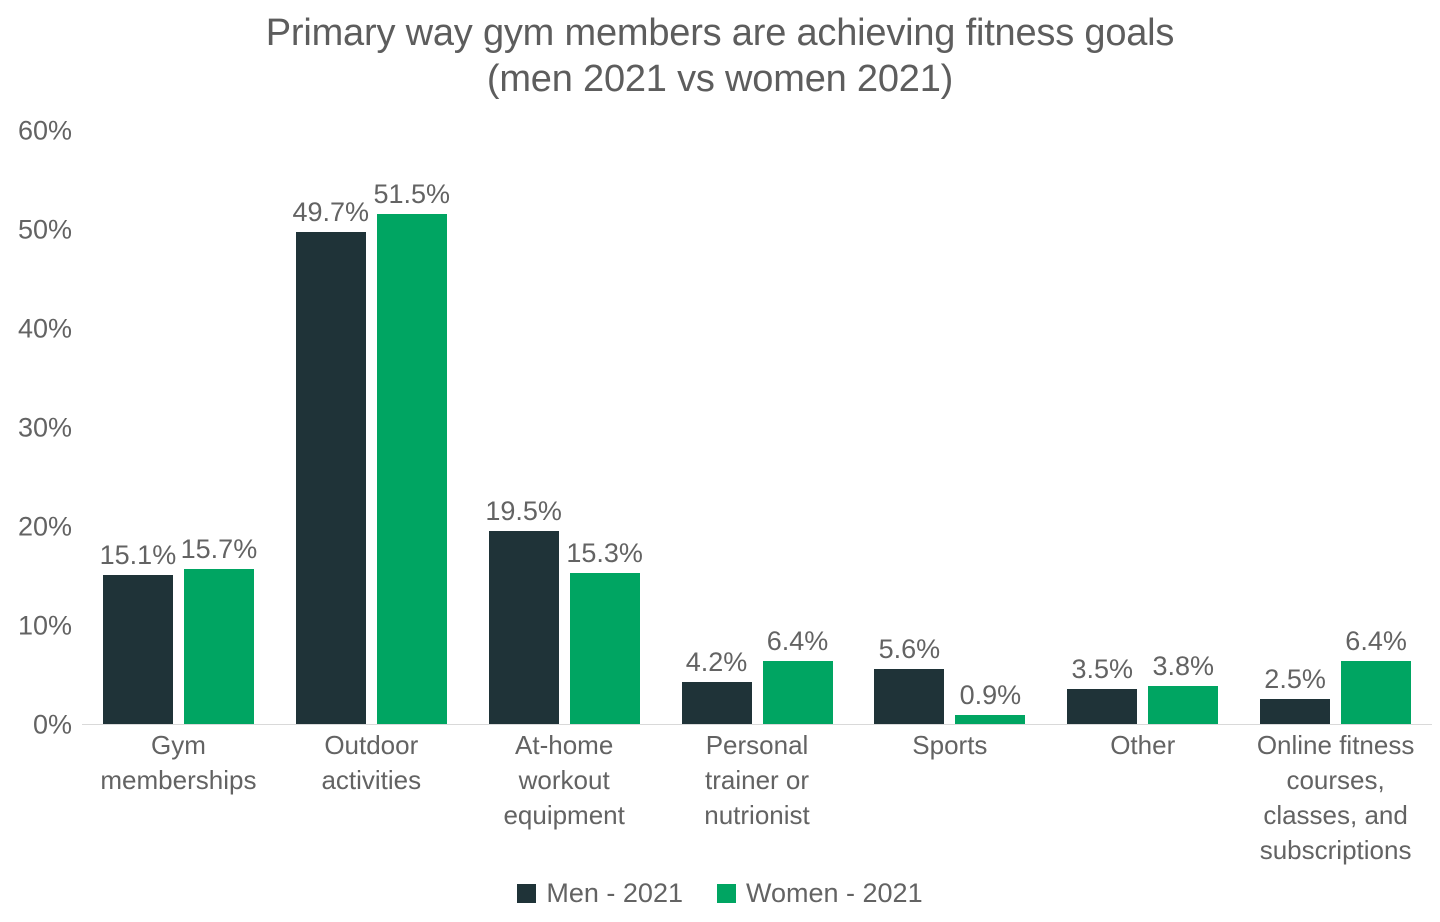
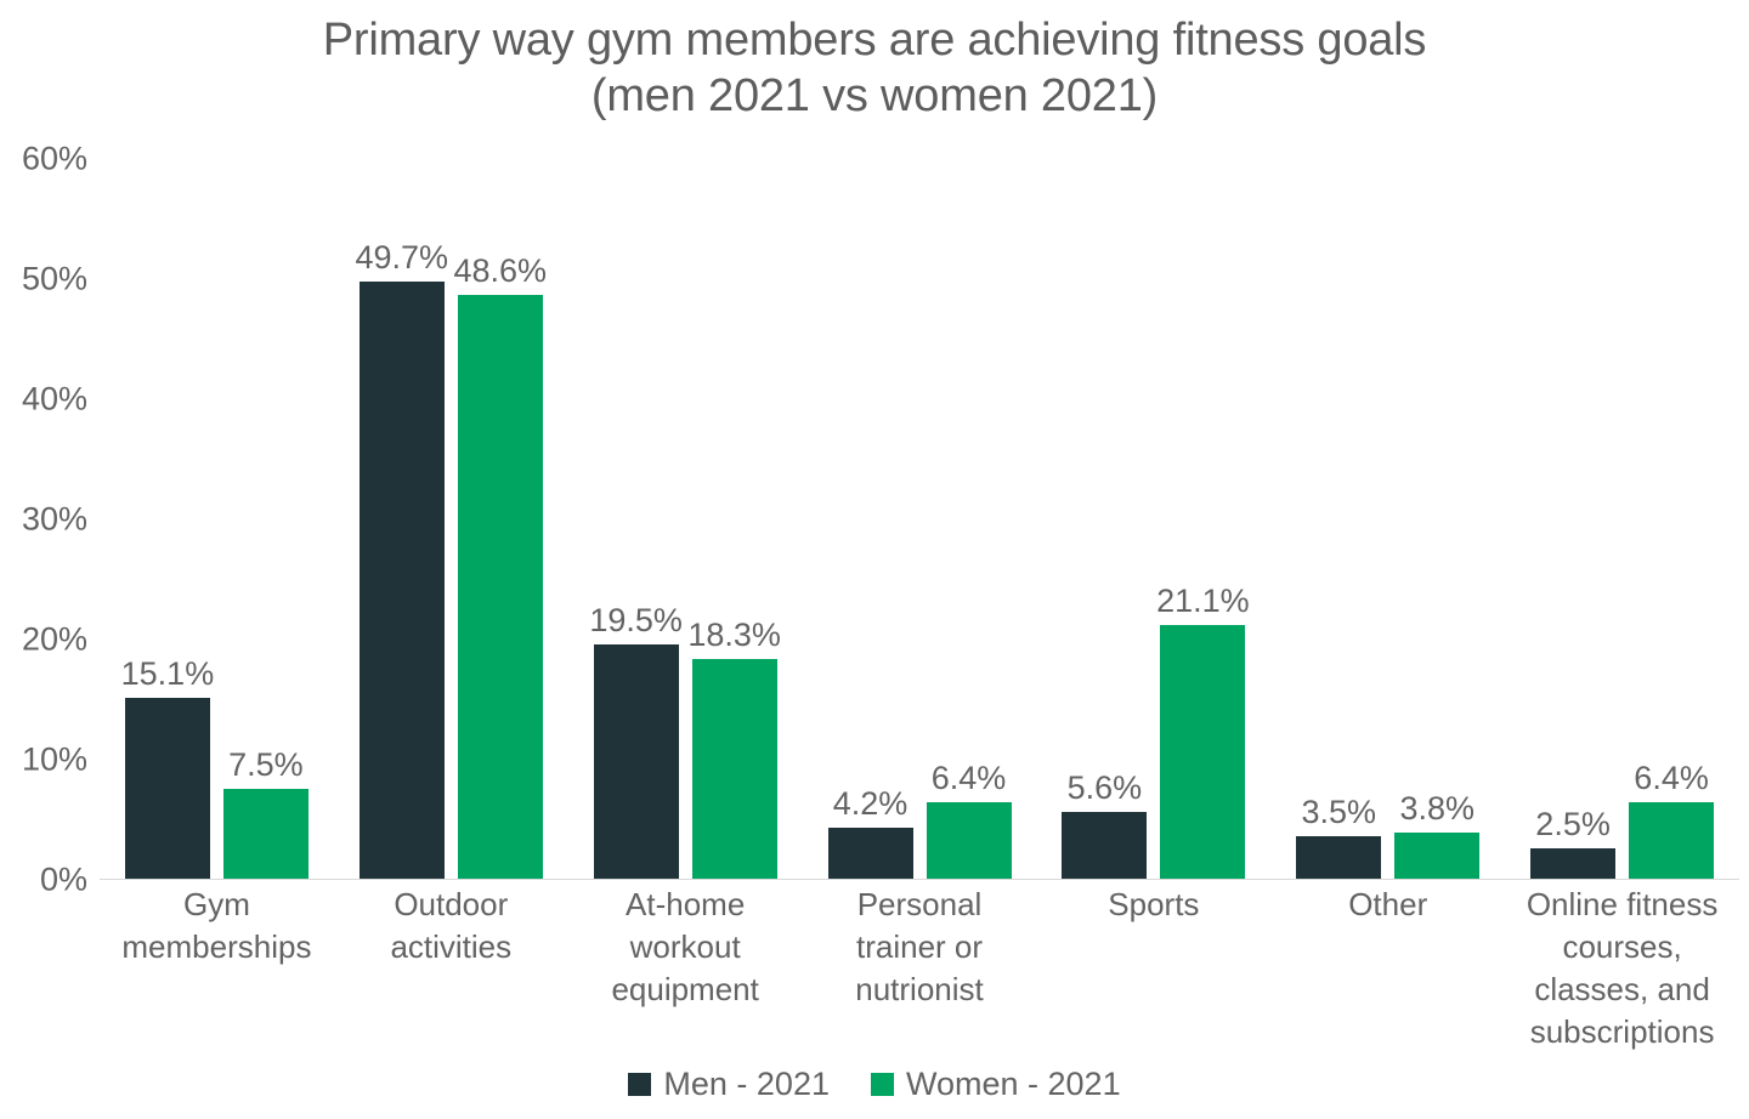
Women - 2021/Gym memberships: 15.7% -> 7.5%
Women - 2021/Outdoor activities: 51.5% -> 48.6%
Women - 2021/At-home workout equipment: 15.3% -> 18.3%
Women - 2021/Sports: 0.9% -> 21.1%
